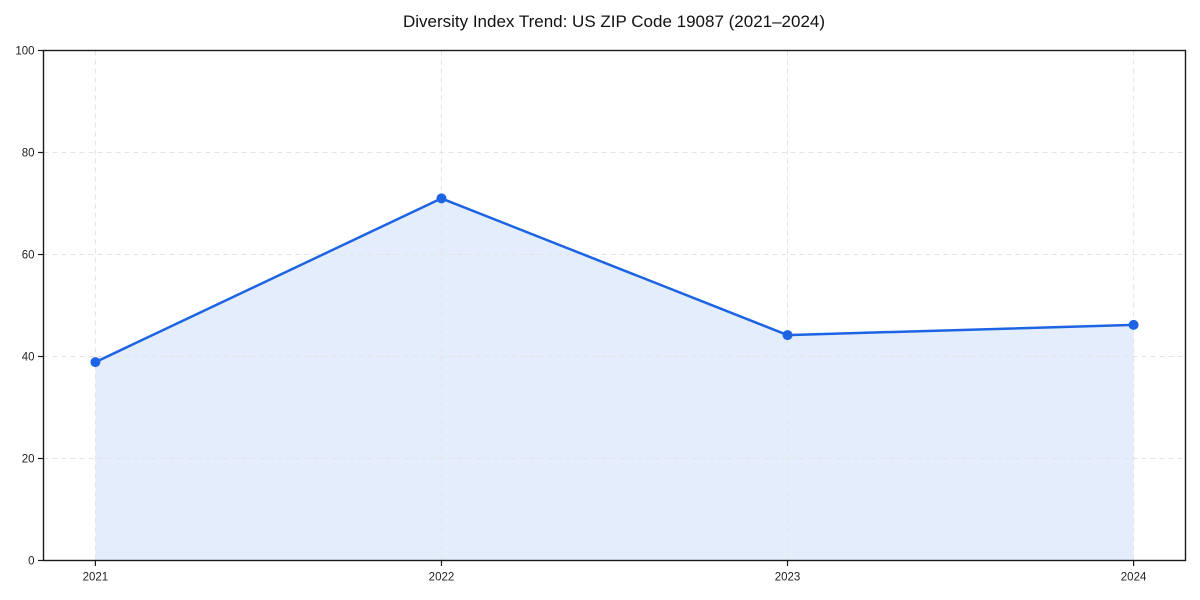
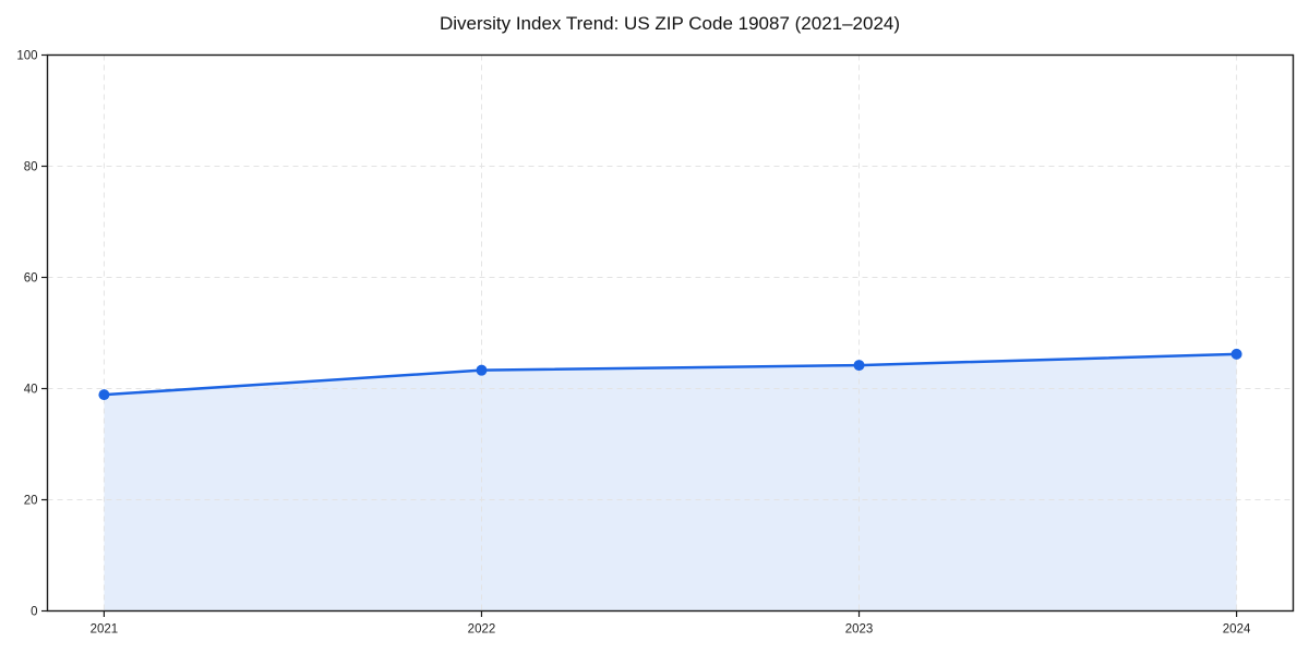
2022: 71 -> 43
